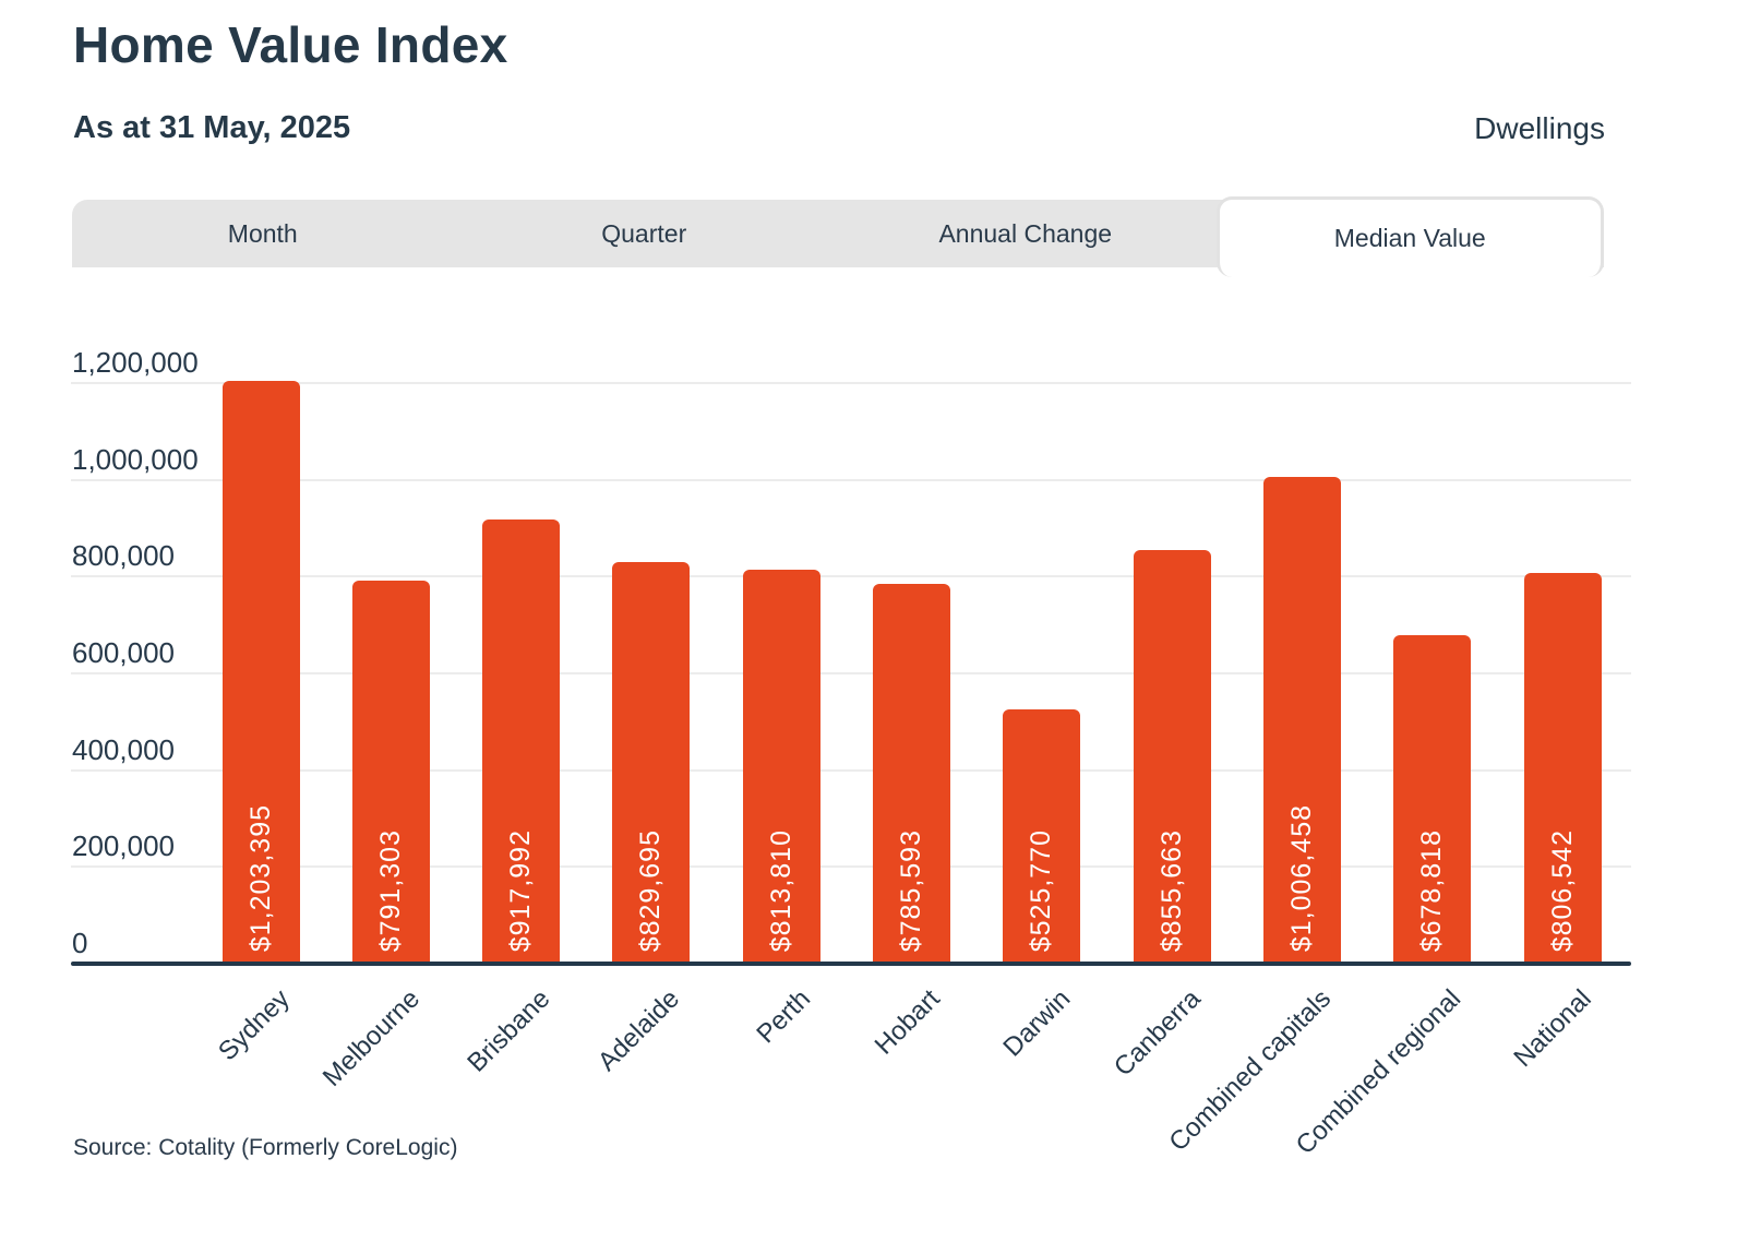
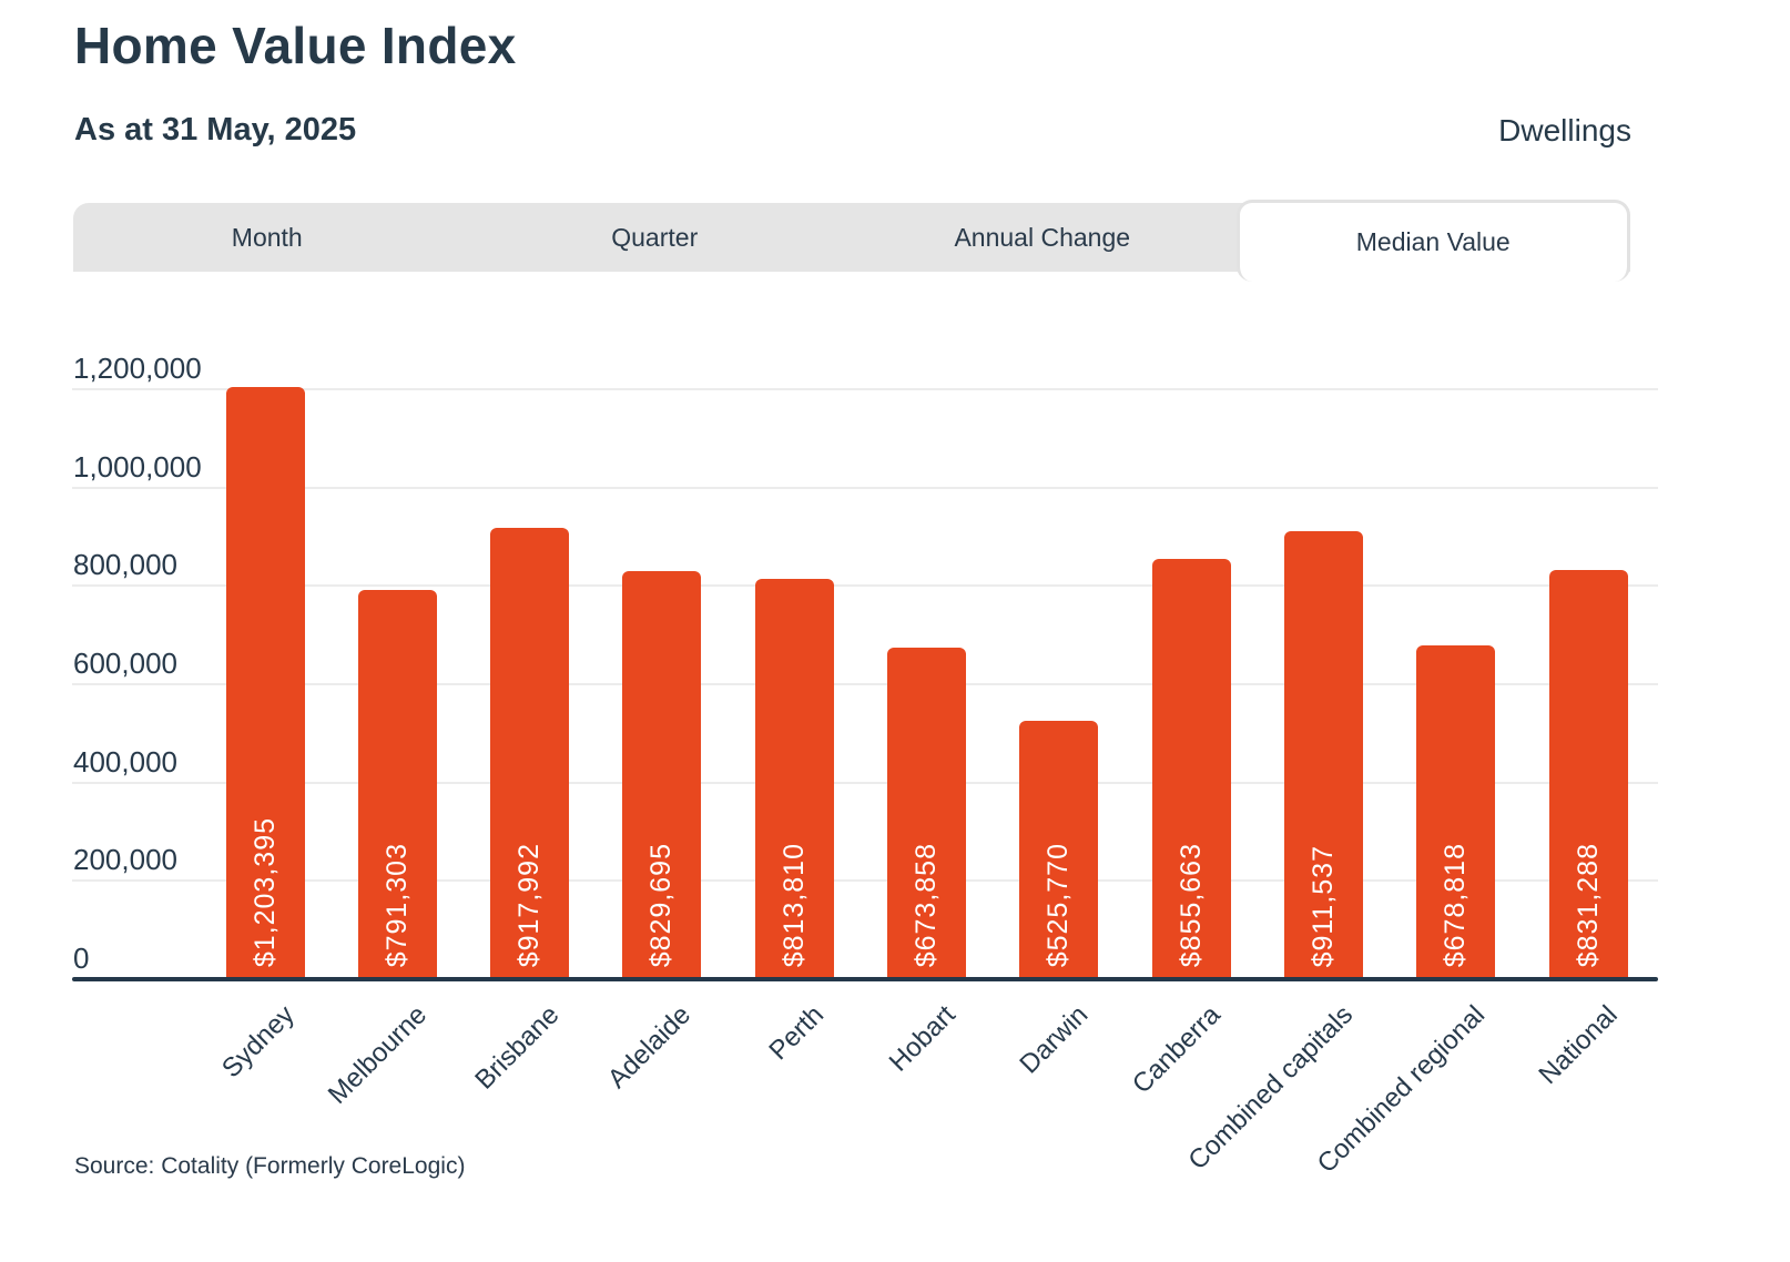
Hobart: $785,593 -> $673,858
Combined capitals: $1,006,458 -> $911,537
National: $806,542 -> $831,288
